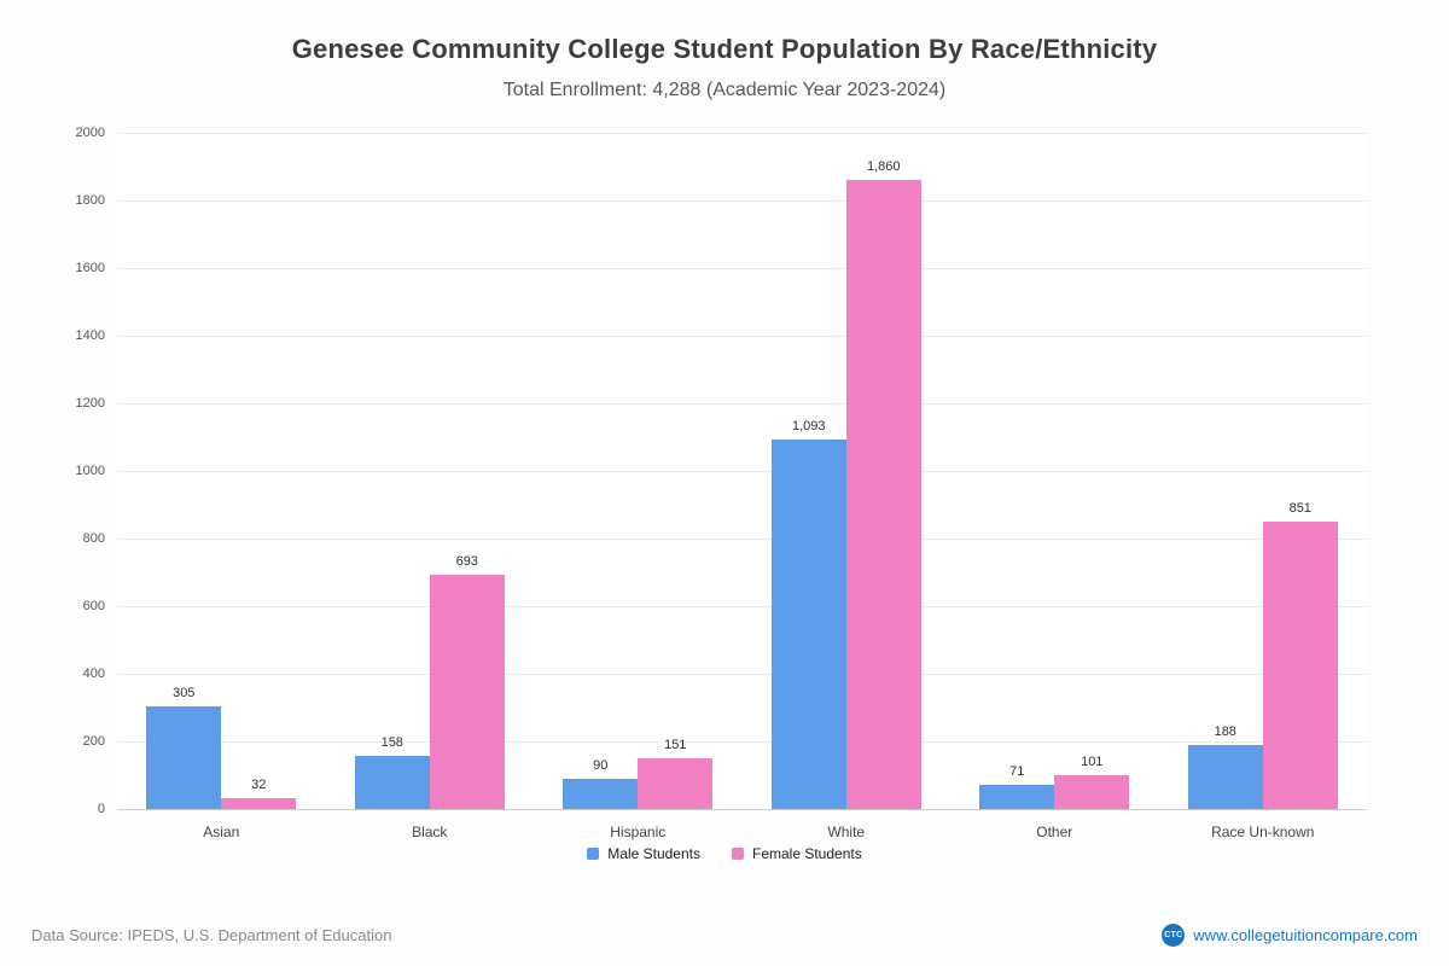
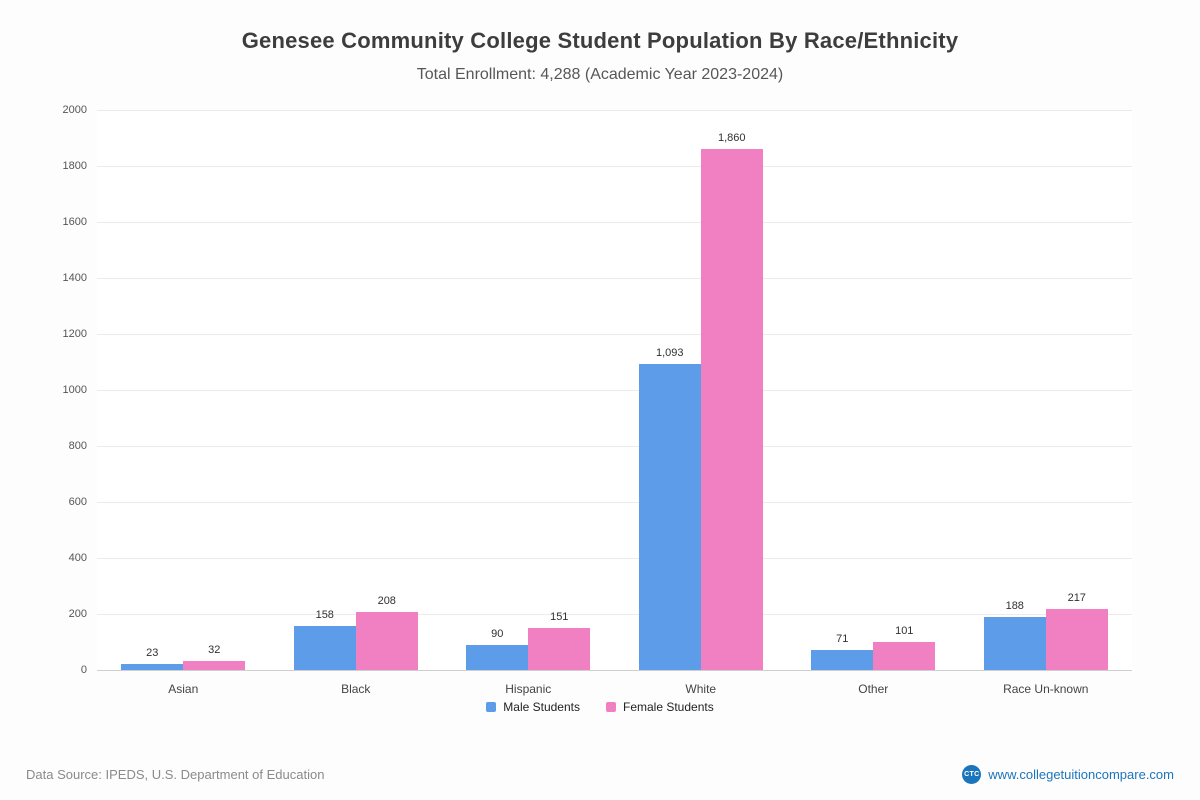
Male Students/Asian: 305 -> 23
Female Students/Black: 693 -> 208
Female Students/Race Un-known: 851 -> 217
